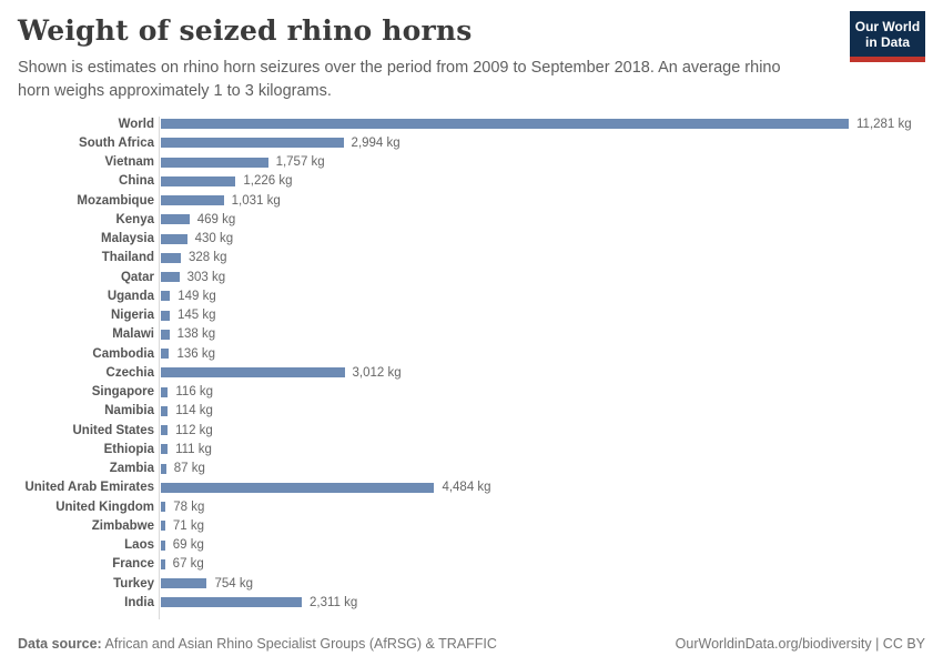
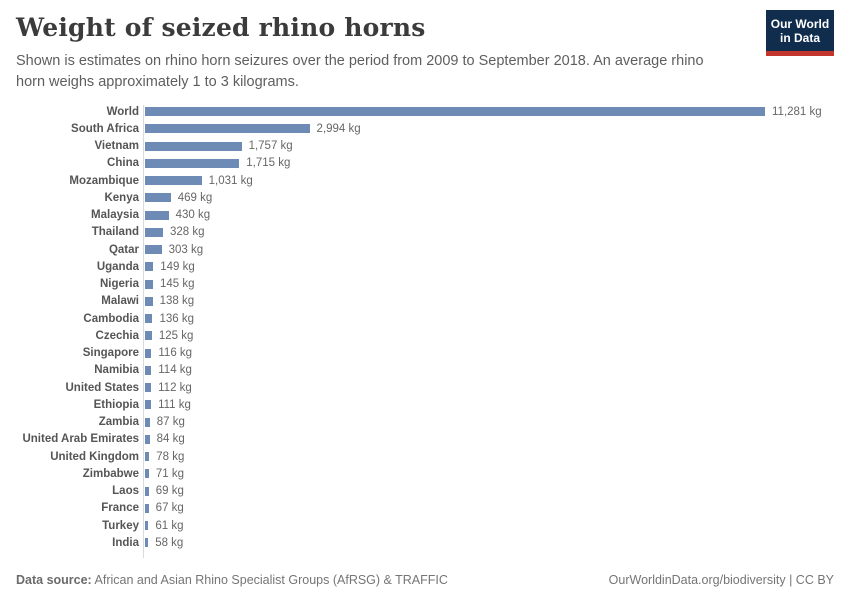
China: 1,226 -> 1,715
Czechia: 3,012 -> 125
United Arab Emirates: 4,484 -> 84
Turkey: 754 -> 61
India: 2,311 -> 58
